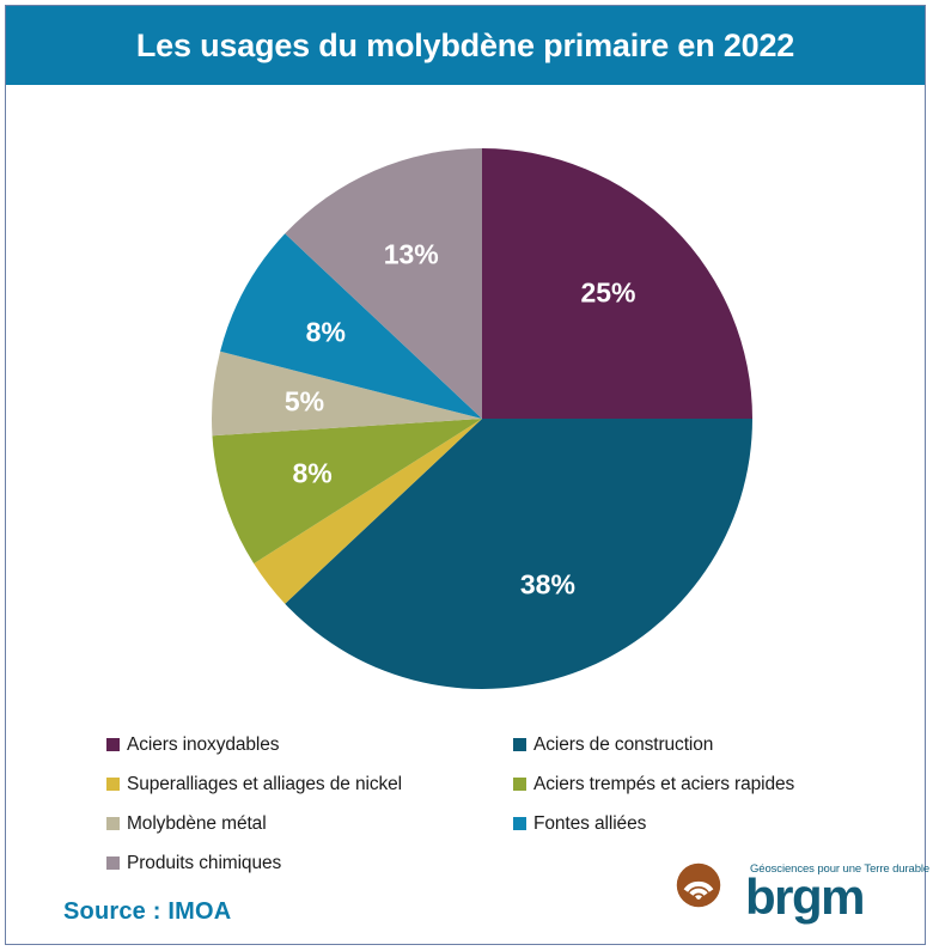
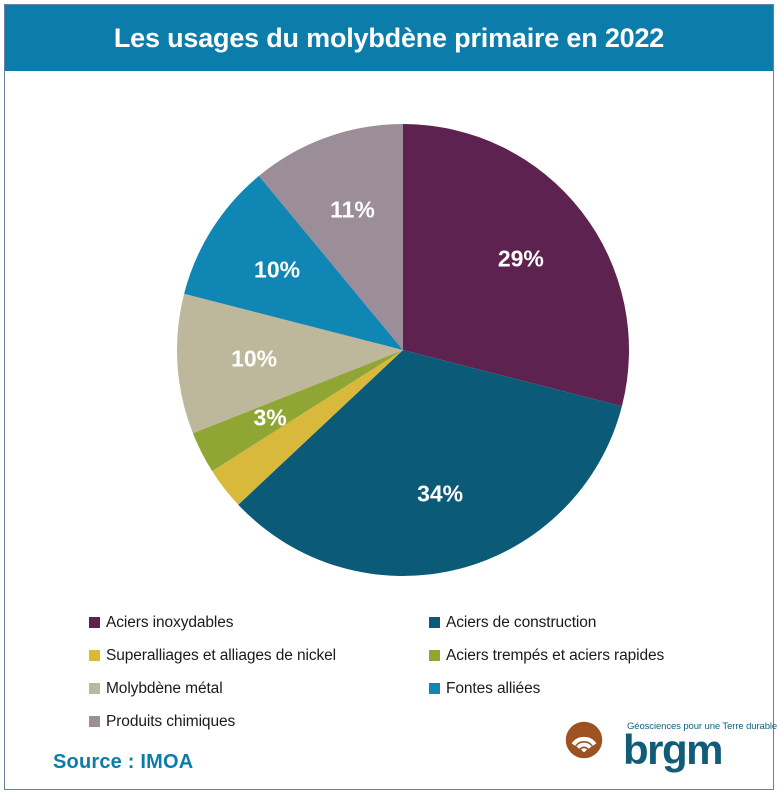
Aciers inoxydables: 25% -> 29%
Aciers de construction: 38% -> 34%
Aciers trempés et aciers rapides: 8% -> 3%
Molybdène métal: 5% -> 10%
Fontes alliées: 8% -> 10%
Produits chimiques: 13% -> 11%
